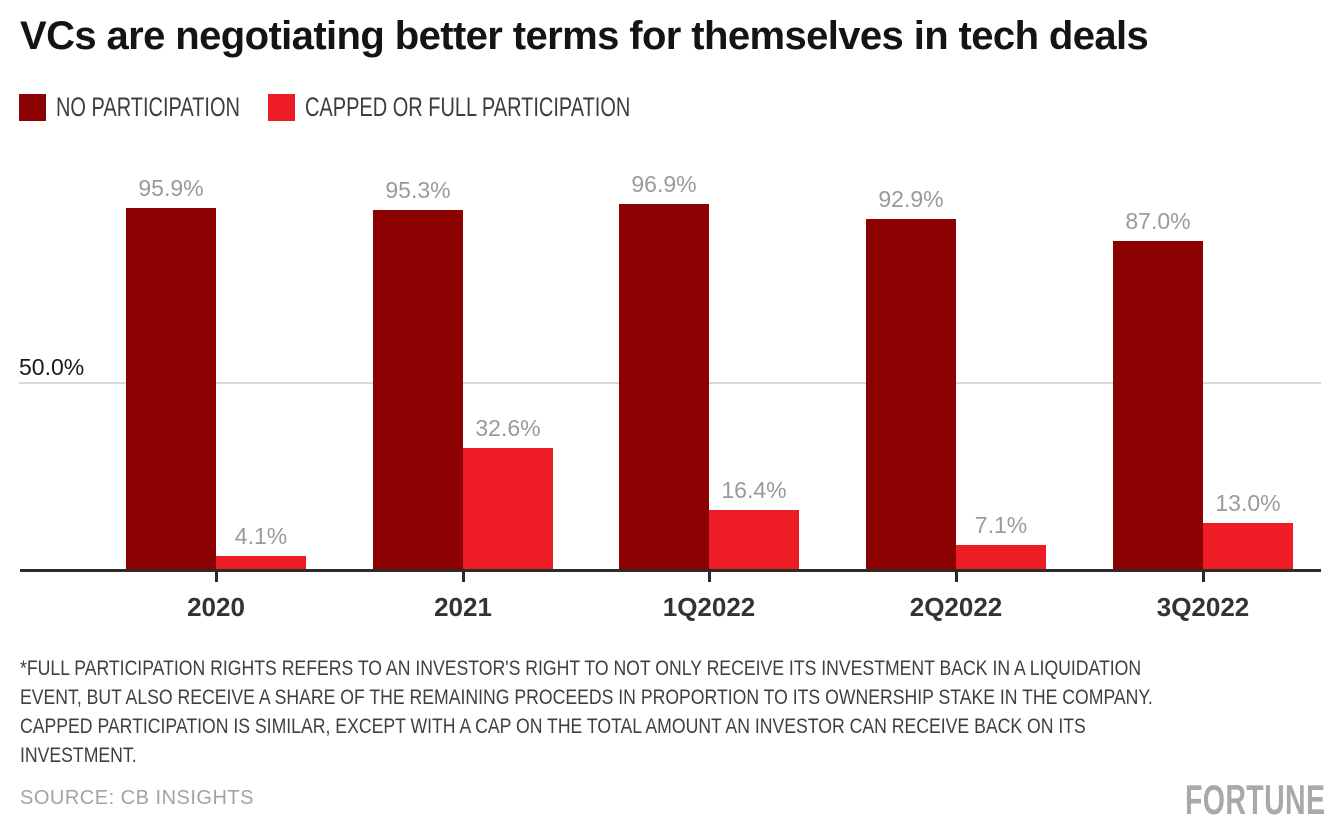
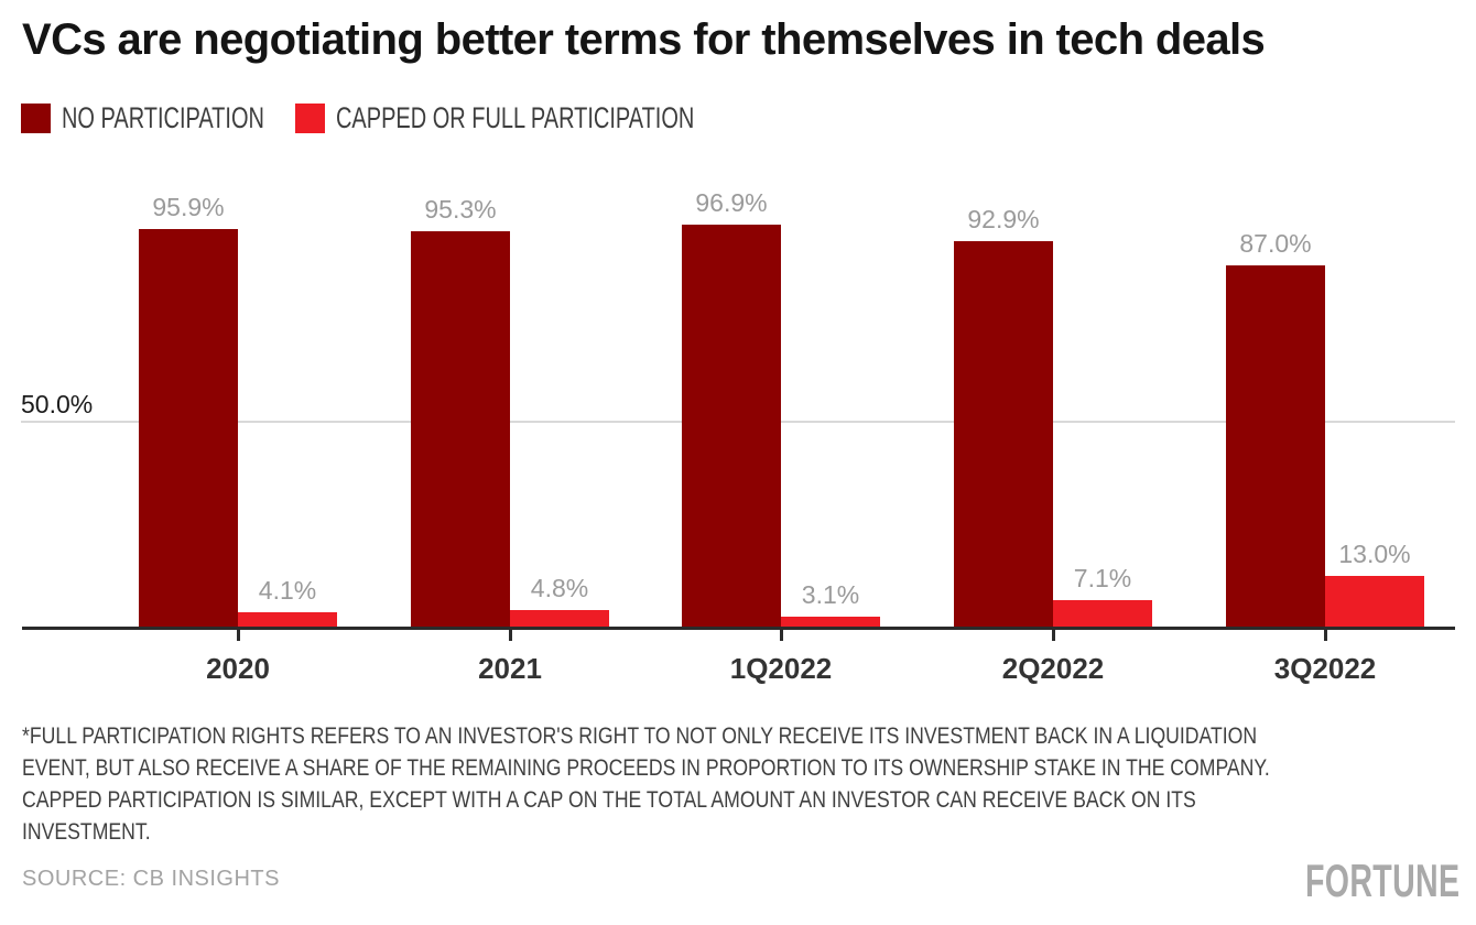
CAPPED OR FULL PARTICIPATION/2021: 32.6% -> 4.8%
CAPPED OR FULL PARTICIPATION/1Q2022: 16.4% -> 3.1%
